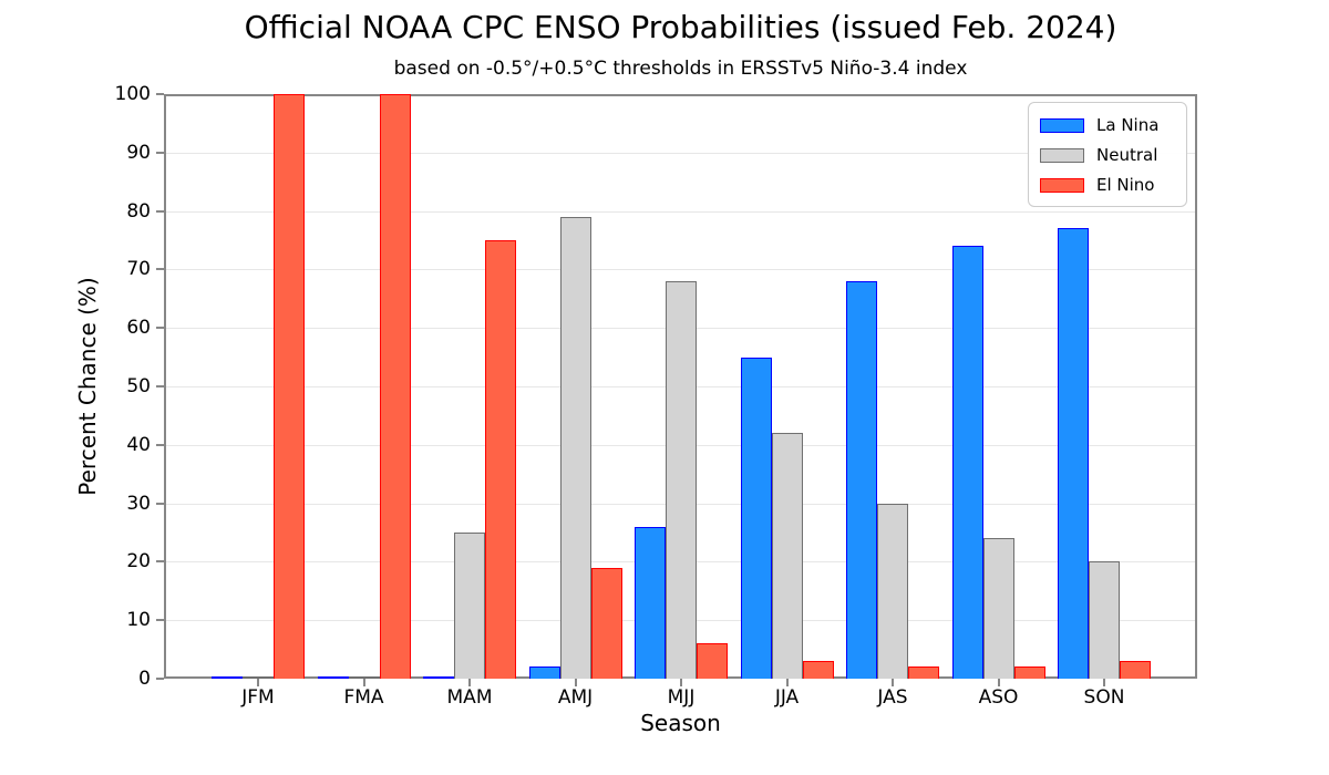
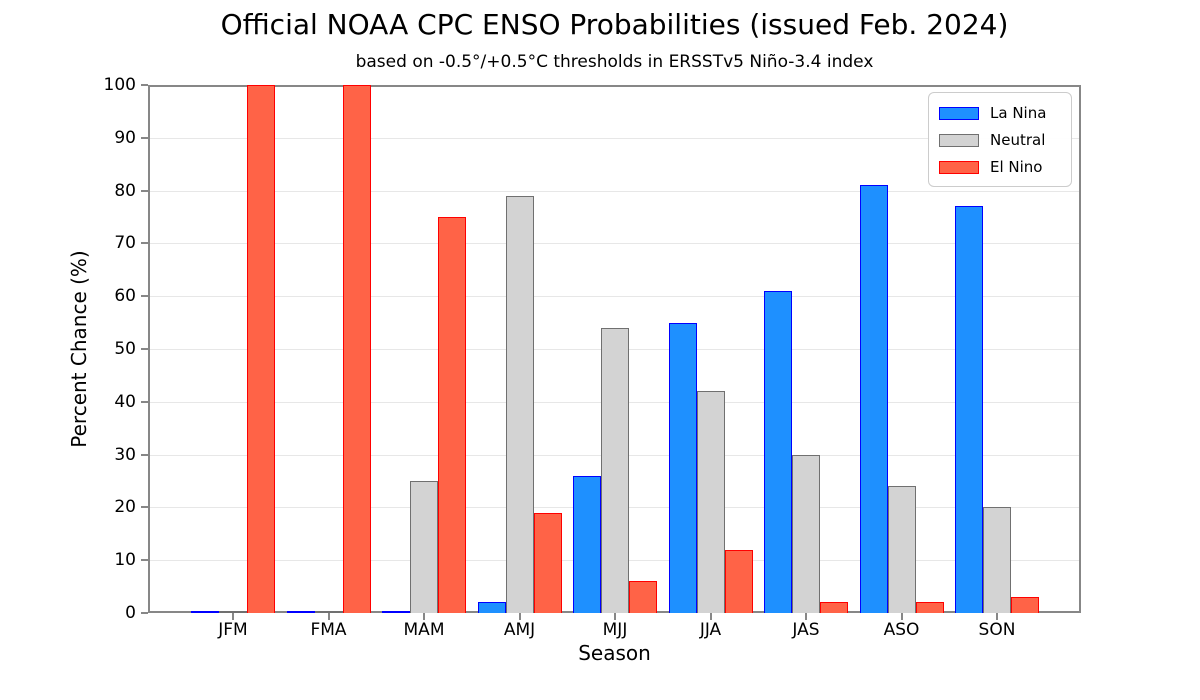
Neutral/MJJ: 68 -> 54
El Nino/JJA: 3 -> 12
La Nina/JAS: 68 -> 61
La Nina/ASO: 74 -> 81
